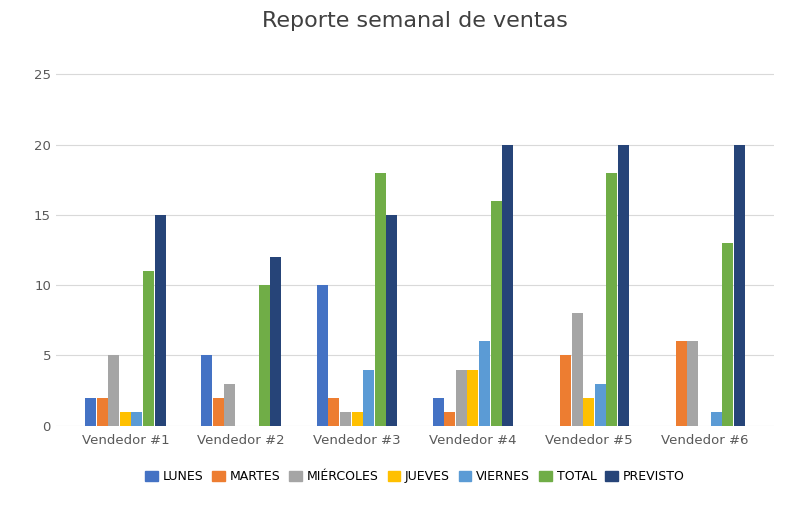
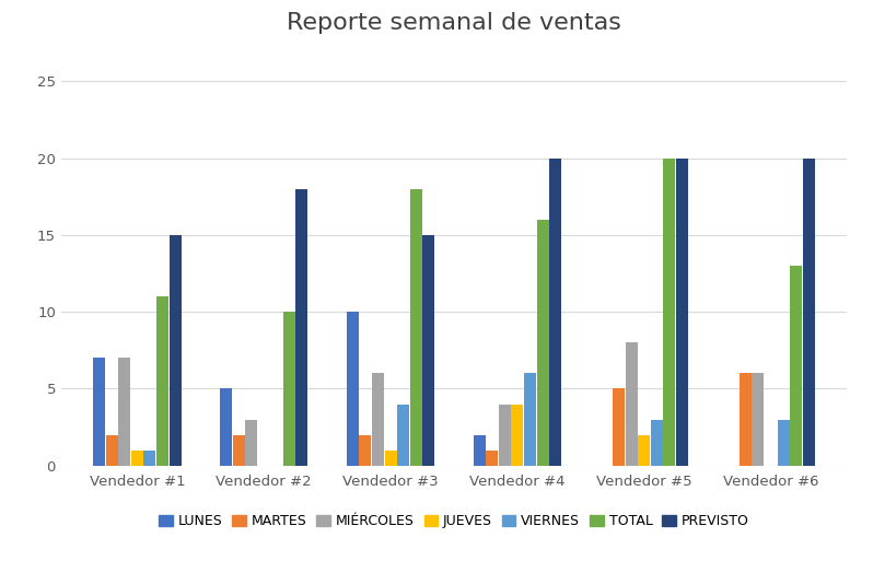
LUNES/Vendedor #1: 2 -> 7
MIÉRCOLES/Vendedor #1: 5 -> 7
PREVISTO/Vendedor #2: 12 -> 18
MIÉRCOLES/Vendedor #3: 1 -> 6
TOTAL/Vendedor #5: 18 -> 20
VIERNES/Vendedor #6: 1 -> 3
